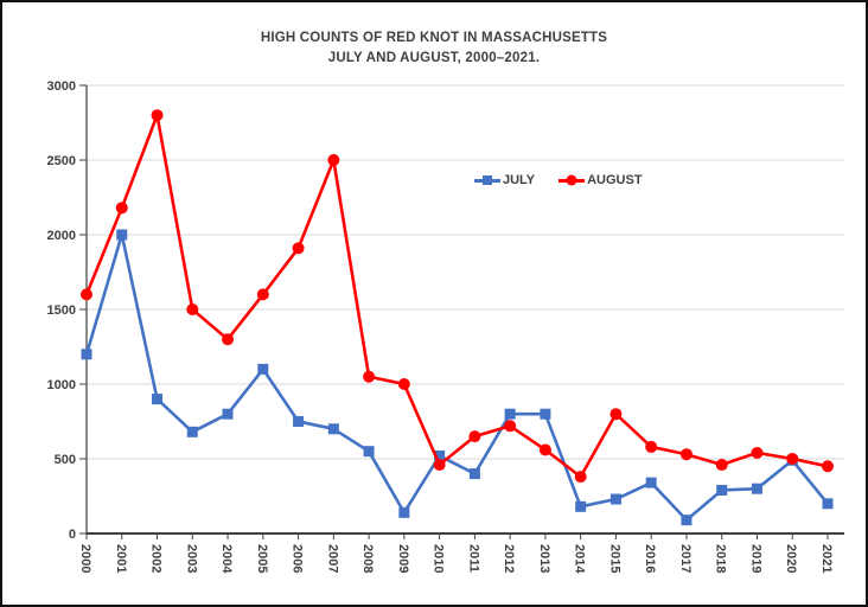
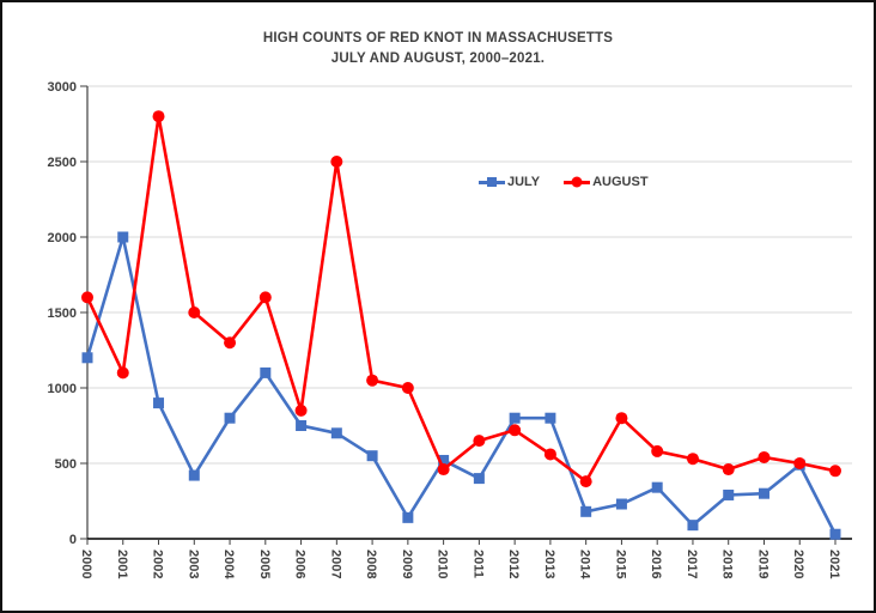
AUGUST/2001: 2180 -> 1100
JULY/2003: 680 -> 420
AUGUST/2006: 1910 -> 850
JULY/2021: 200 -> 30
